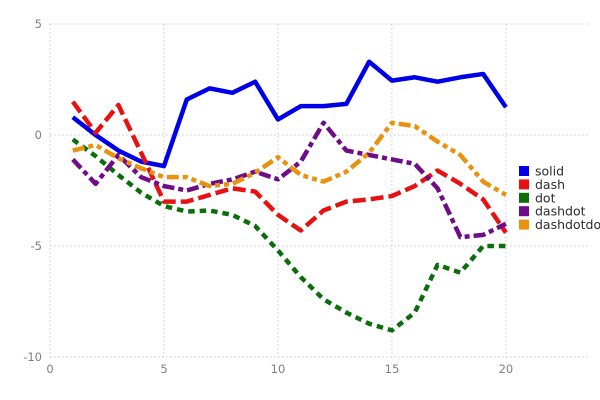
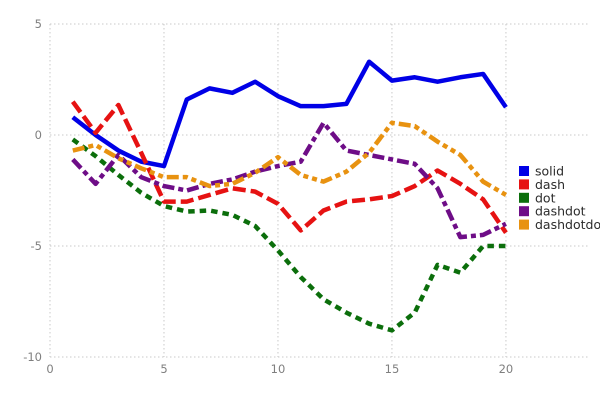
solid/10: 0.7 -> 1.8
dash/10: -3.6 -> -3.1
dashdot/10: -2.0 -> -1.4
